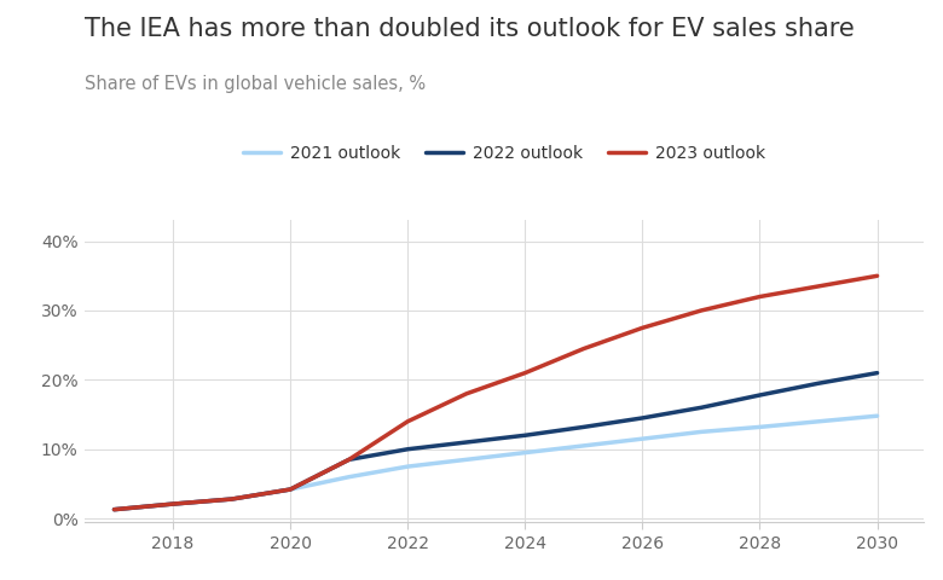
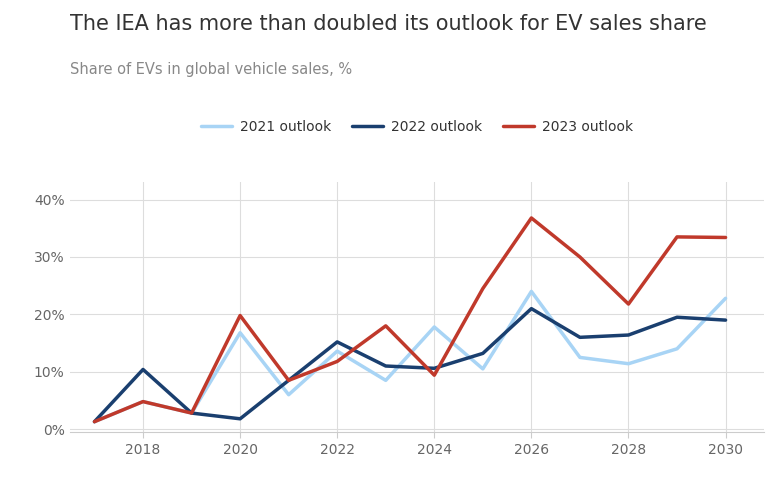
2021 outlook/2018: 2.1% -> 4.8%
2022 outlook/2018: 2.1% -> 10.4%
2023 outlook/2018: 2.1% -> 4.8%
2021 outlook/2020: 4.2% -> 16.8%
2022 outlook/2020: 4.2% -> 1.8%
2023 outlook/2020: 4.2% -> 19.8%
2021 outlook/2022: 7.5% -> 13.6%
2022 outlook/2022: 10.0% -> 15.2%
2023 outlook/2022: 14.0% -> 11.8%
2021 outlook/2024: 9.5% -> 17.8%
2022 outlook/2024: 12.0% -> 10.6%
2023 outlook/2024: 21.0% -> 9.4%
2021 outlook/2026: 11.5% -> 24.0%
2022 outlook/2026: 14.5% -> 21.0%
2023 outlook/2026: 27.5% -> 36.8%
2021 outlook/2028: 13.2% -> 11.4%
2022 outlook/2028: 17.8% -> 16.4%
2023 outlook/2028: 32.0% -> 21.8%
2021 outlook/2030: 14.8% -> 22.8%
2022 outlook/2030: 21.0% -> 19.0%
2023 outlook/2030: 35.0% -> 33.4%
